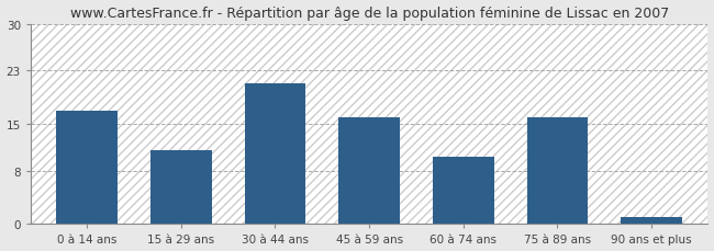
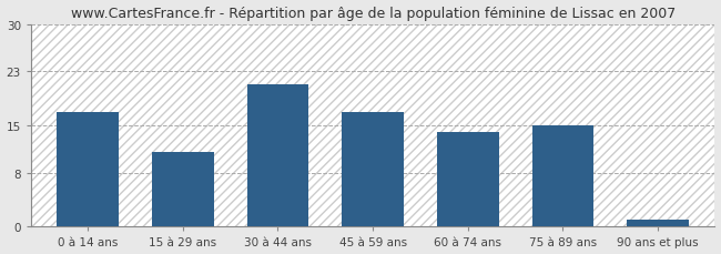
45 à 59 ans: 16 -> 17
60 à 74 ans: 10 -> 14
75 à 89 ans: 16 -> 15
